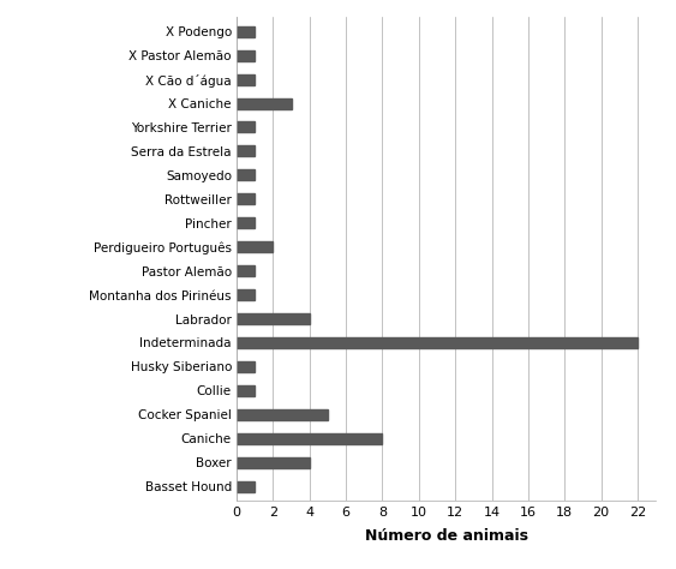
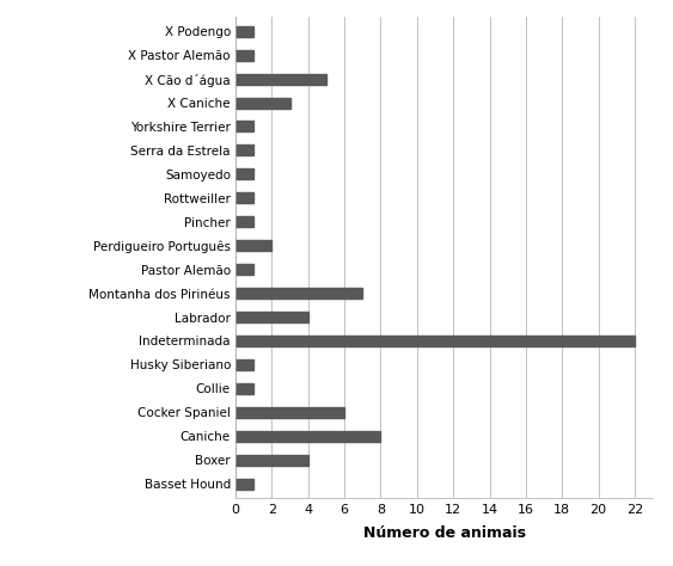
X Cão d´água: 1 -> 5
Montanha dos Pirinéus: 1 -> 7
Cocker Spaniel: 5 -> 6
